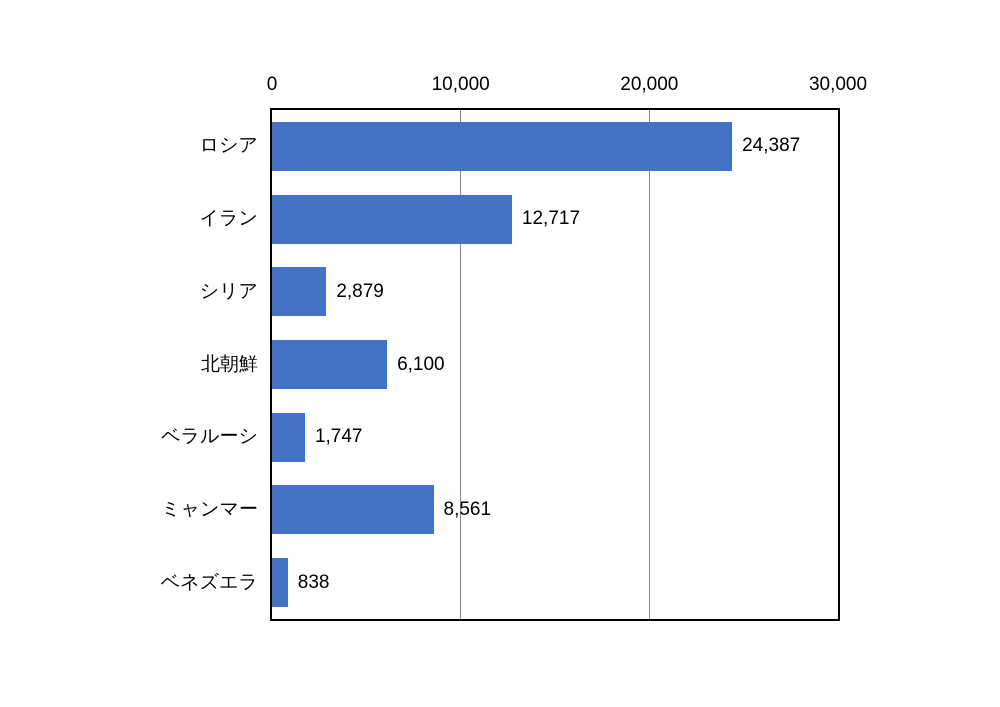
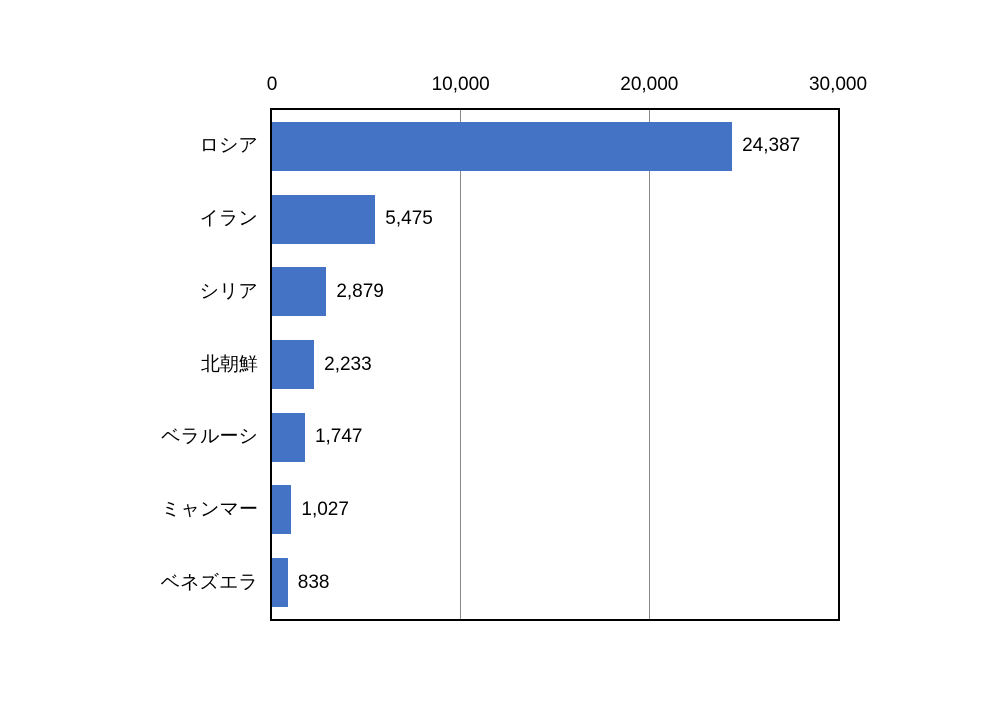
イラン: 12,717 -> 5,475
北朝鮮: 6,100 -> 2,233
ミャンマー: 8,561 -> 1,027
